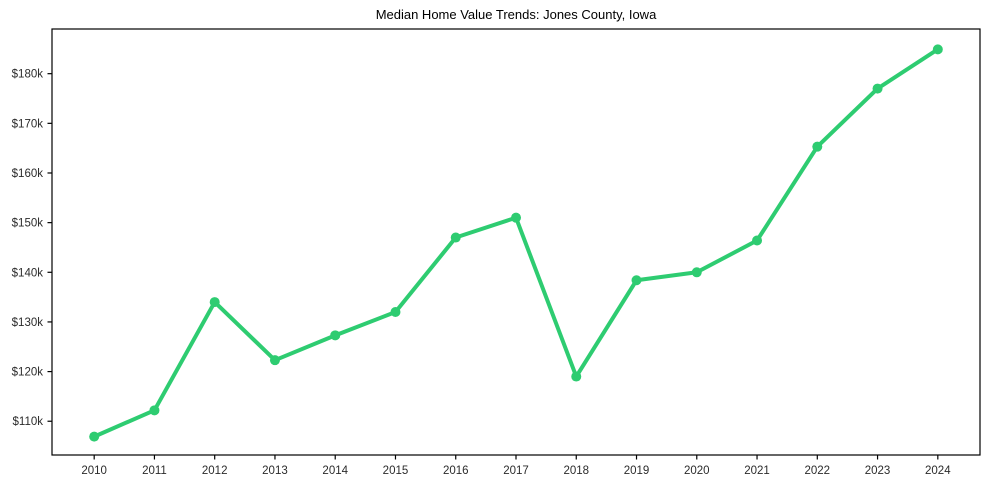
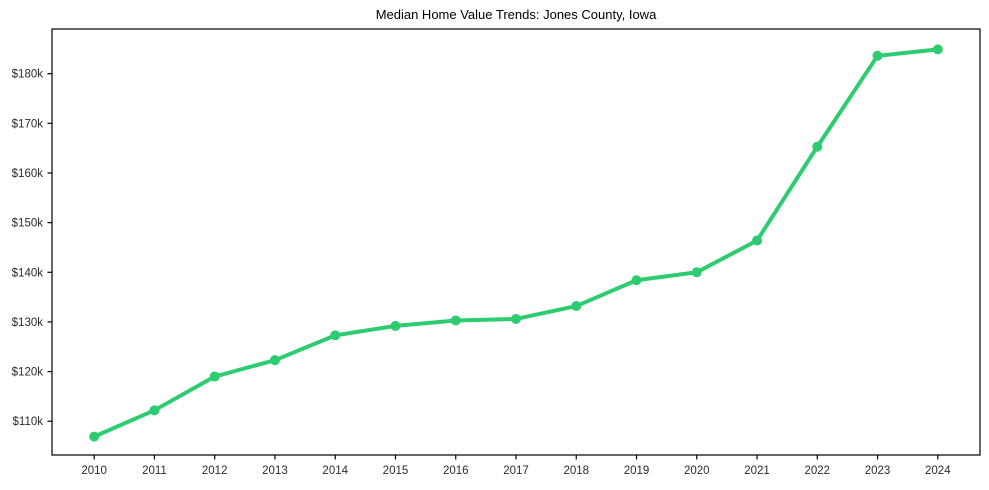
2012: $134k -> $119k
2015: $132k -> $129k
2016: $147k -> $130k
2017: $151k -> $131k
2018: $119k -> $133k
2023: $177k -> $184k
